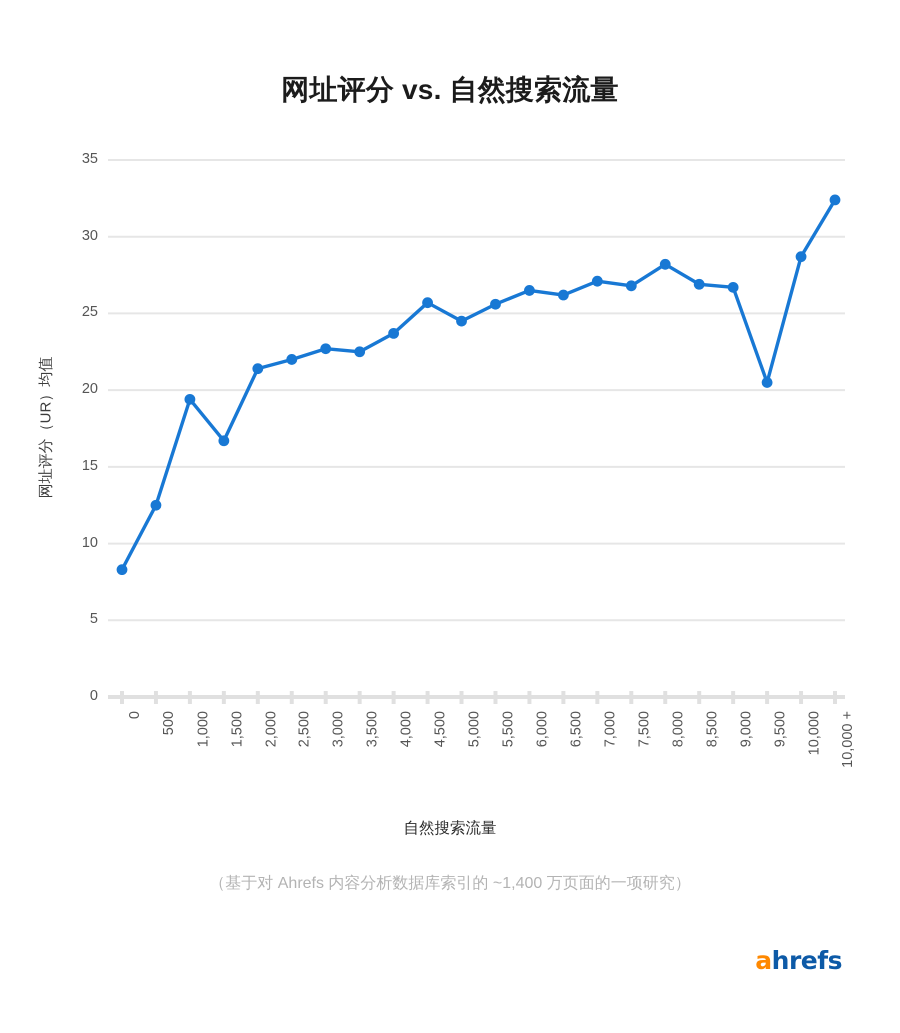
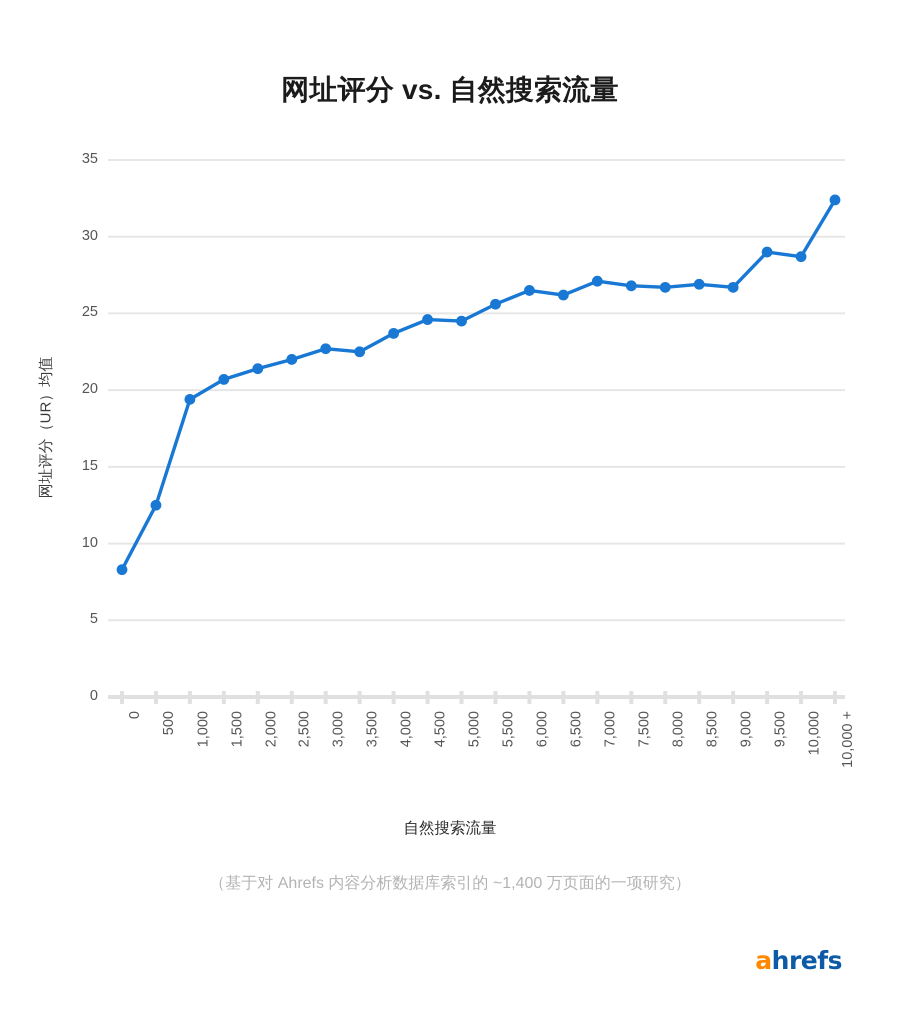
1,500: 16.7 -> 20.7
4,500: 25.7 -> 24.6
8,000: 28.2 -> 26.7
9,500: 20.5 -> 29.0
